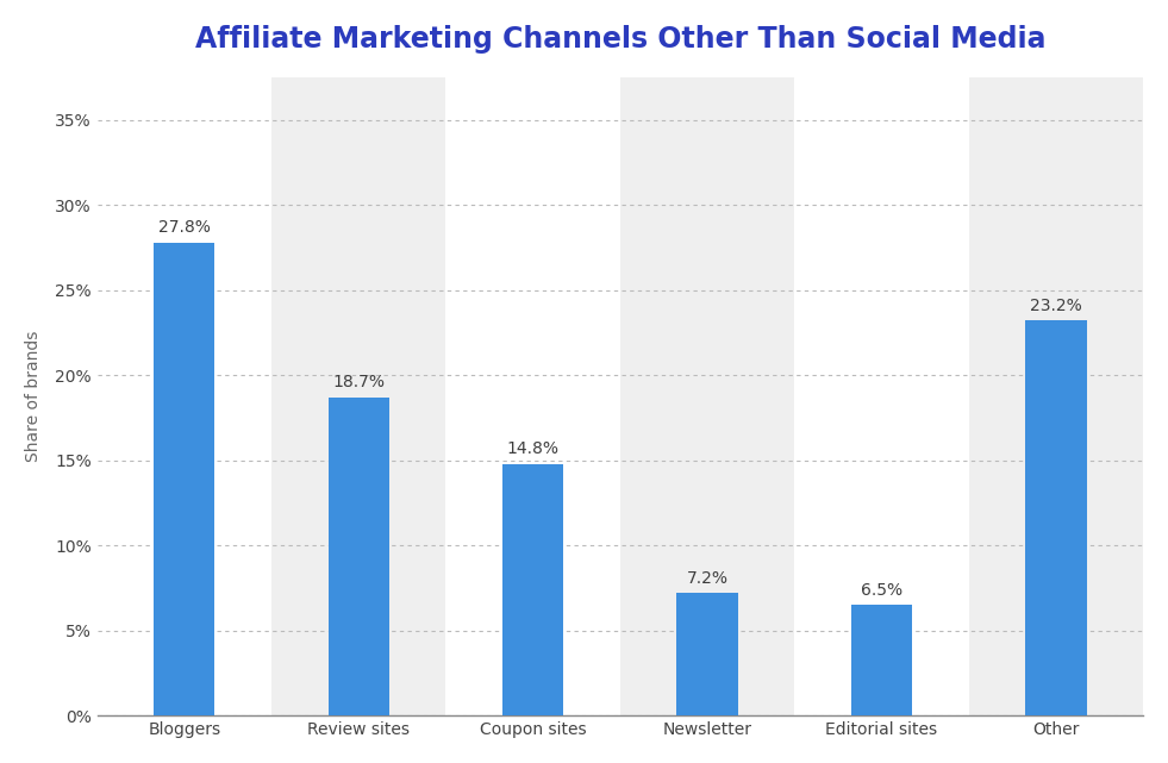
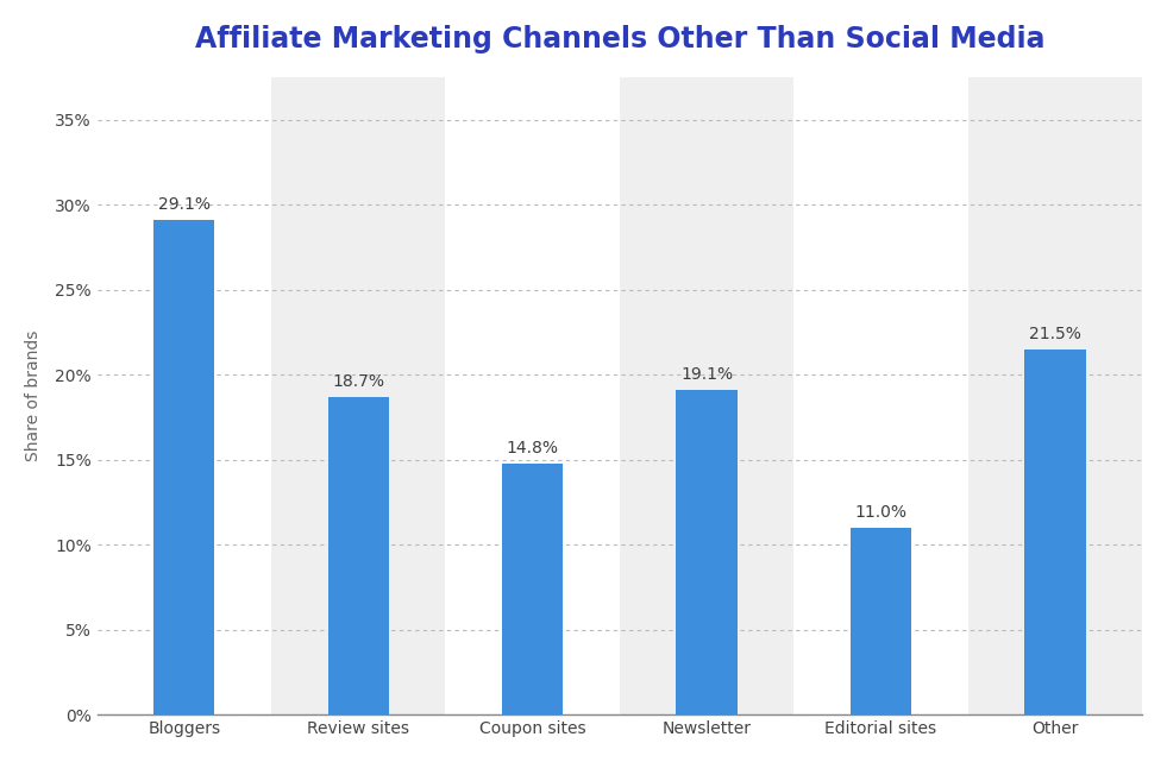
Bloggers: 27.8% -> 29.1%
Newsletter: 7.2% -> 19.1%
Editorial sites: 6.5% -> 11.0%
Other: 23.2% -> 21.5%
